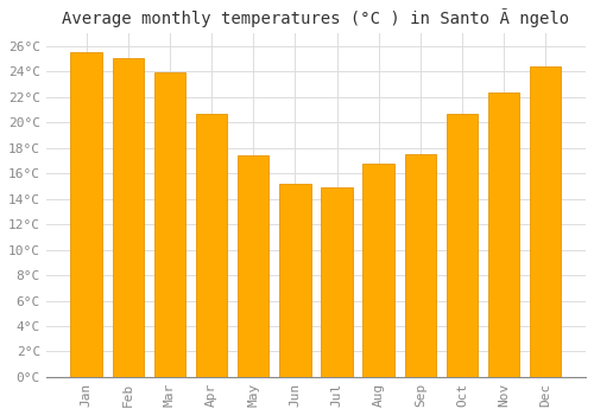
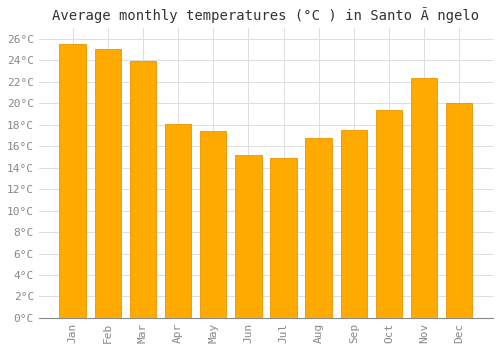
Apr: 20.7°C -> 18.1°C
Oct: 20.7°C -> 19.4°C
Dec: 24.4°C -> 20.0°C
